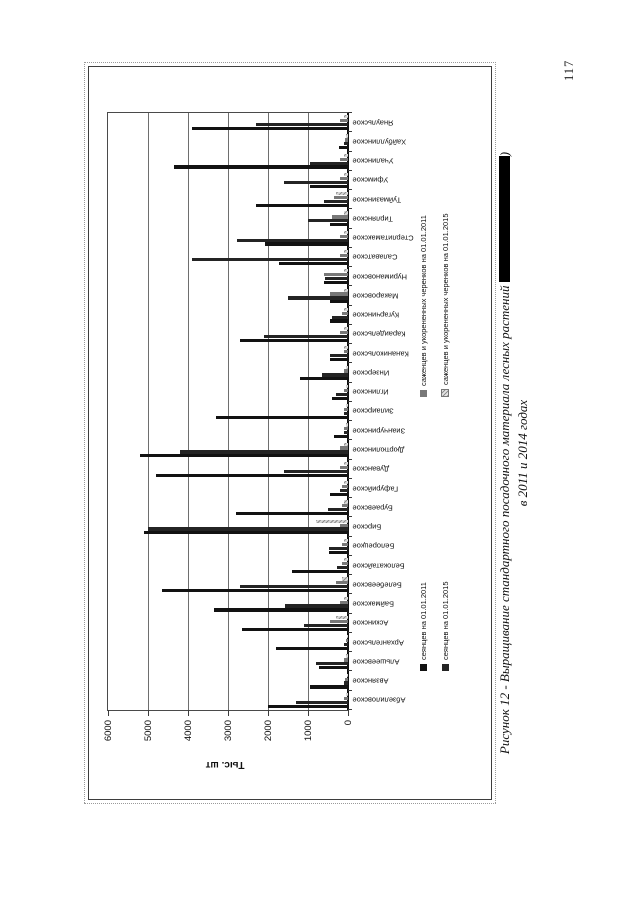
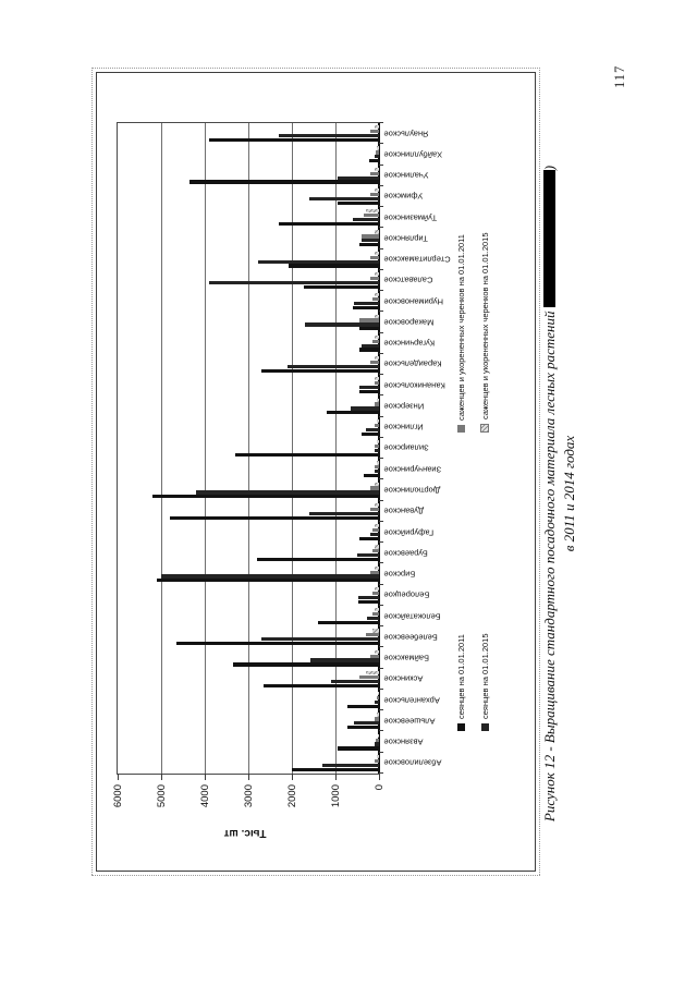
сеянцев на 01.01.2015/Альшеевское: 800 -> 600
сеянцев на 01.01.2011/Архангельское: 1800 -> 700
саженцев и укорененных черенков на 01.01.2015/Бирское: 800 -> 100
сеянцев на 01.01.2015/Макаровское: 1500 -> 1700
саженцев и укорененных черенков на 01.01.2011/Нуримановское: 600 -> 200
сеянцев на 01.01.2015/Тирлянское: 1000 -> 400
